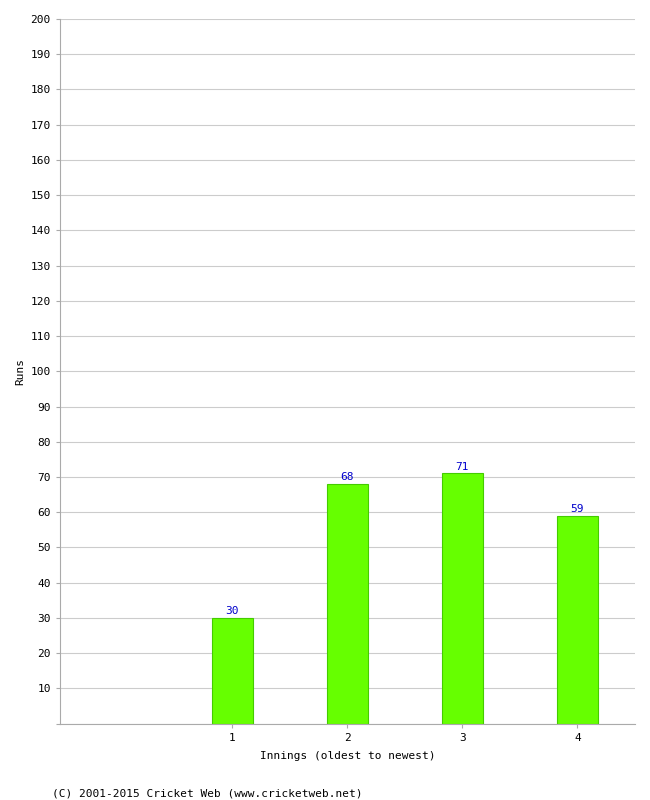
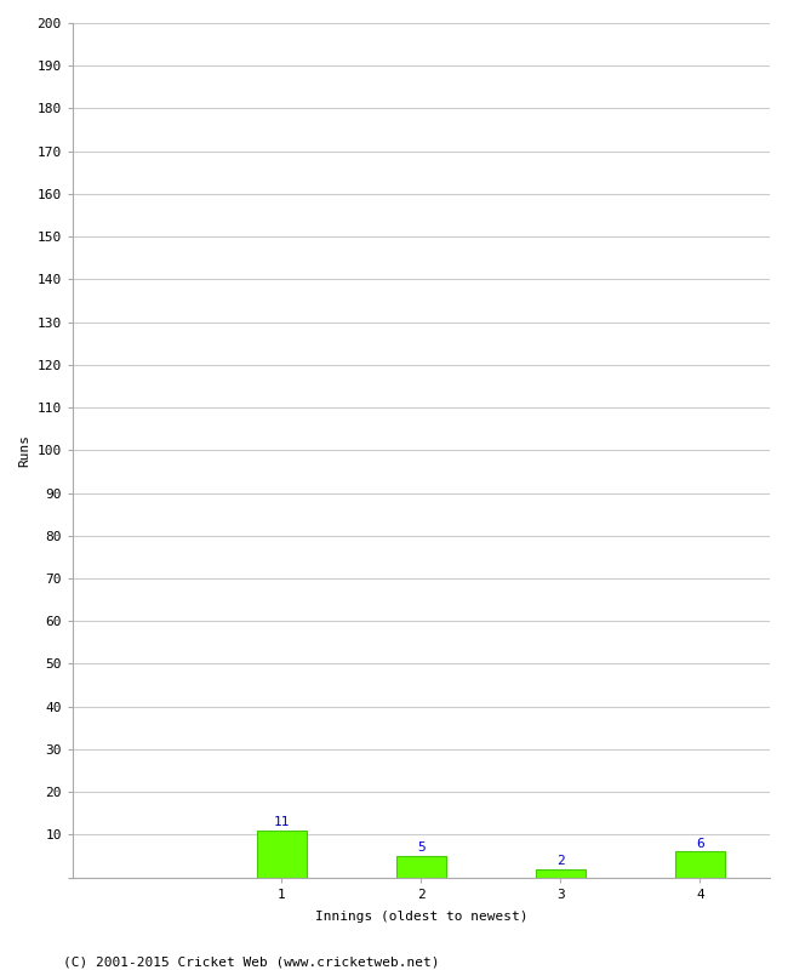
1: 30 -> 11
2: 68 -> 5
3: 71 -> 2
4: 59 -> 6
